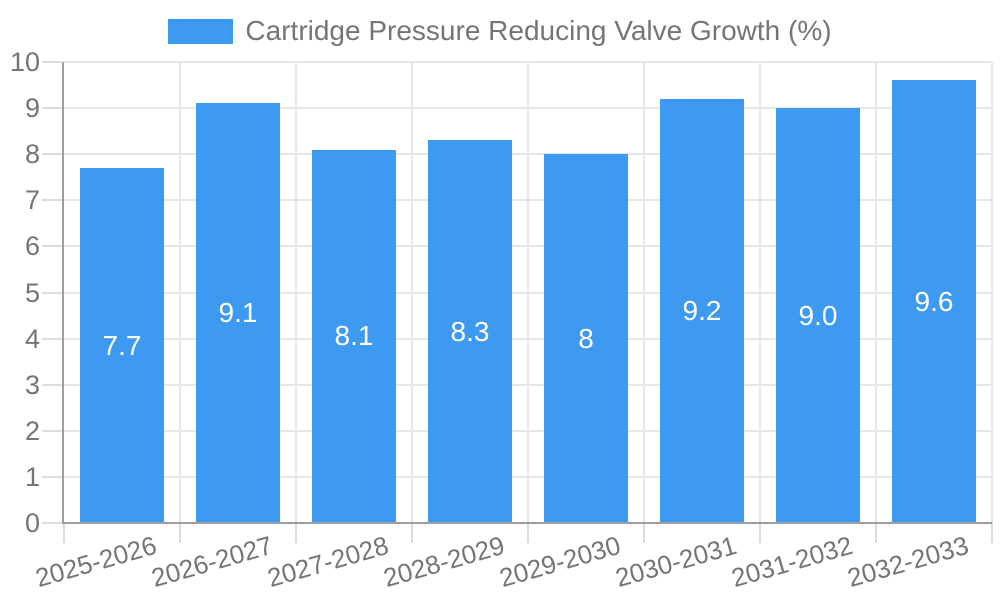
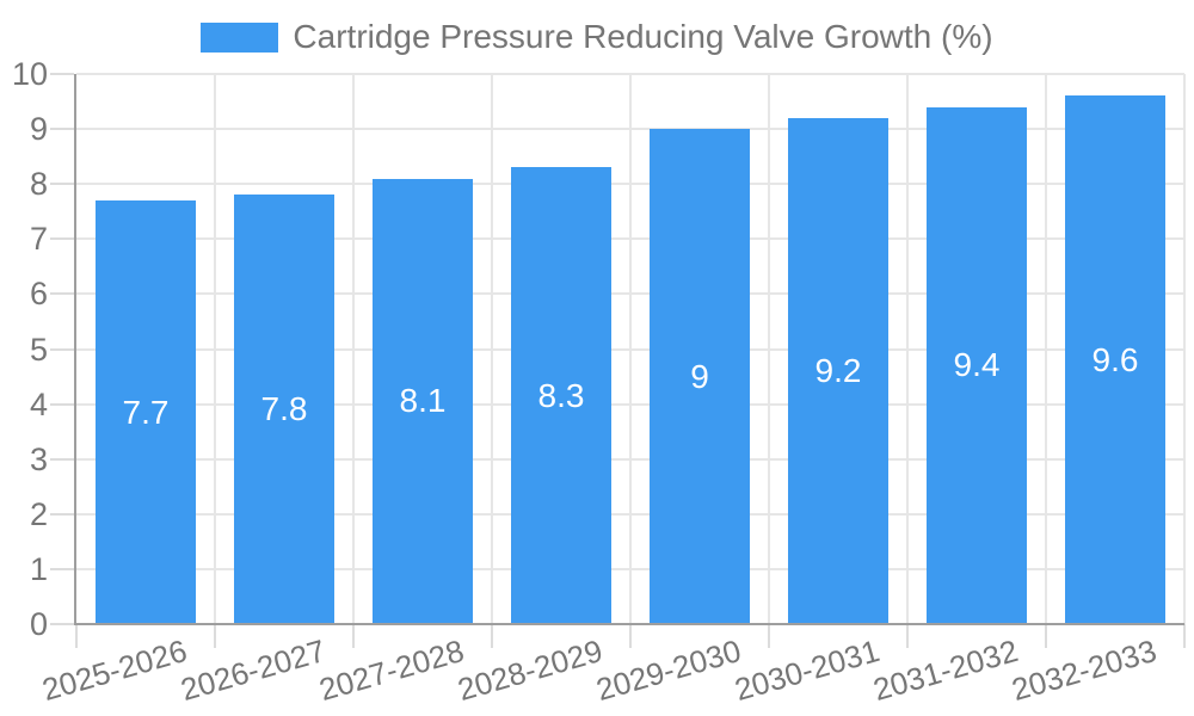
2026-2027: 9.1 -> 7.8
2029-2030: 8 -> 9
2031-2032: 9.0 -> 9.4
